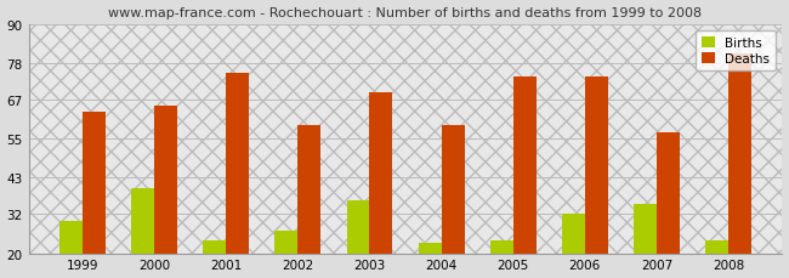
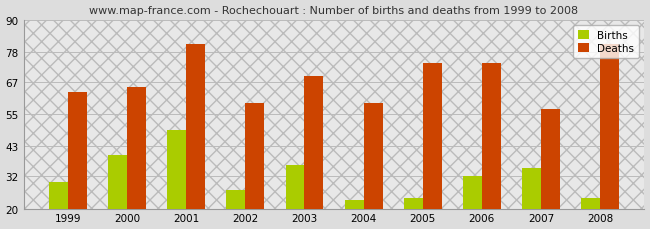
Births/2001: 24 -> 49
Deaths/2001: 75 -> 81
